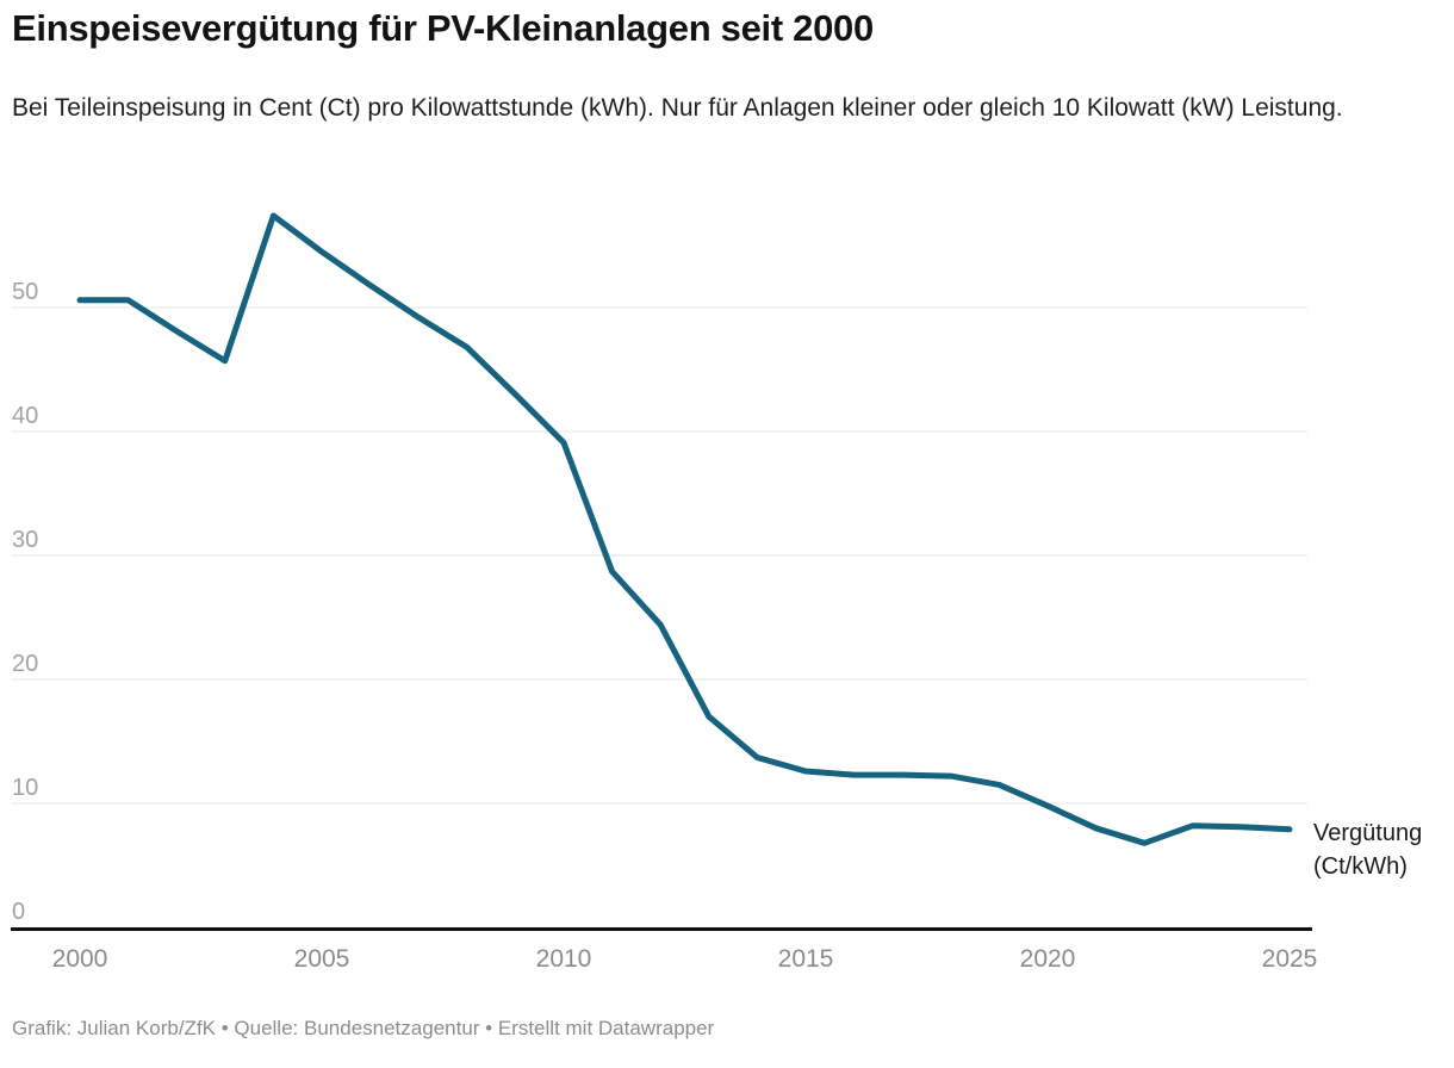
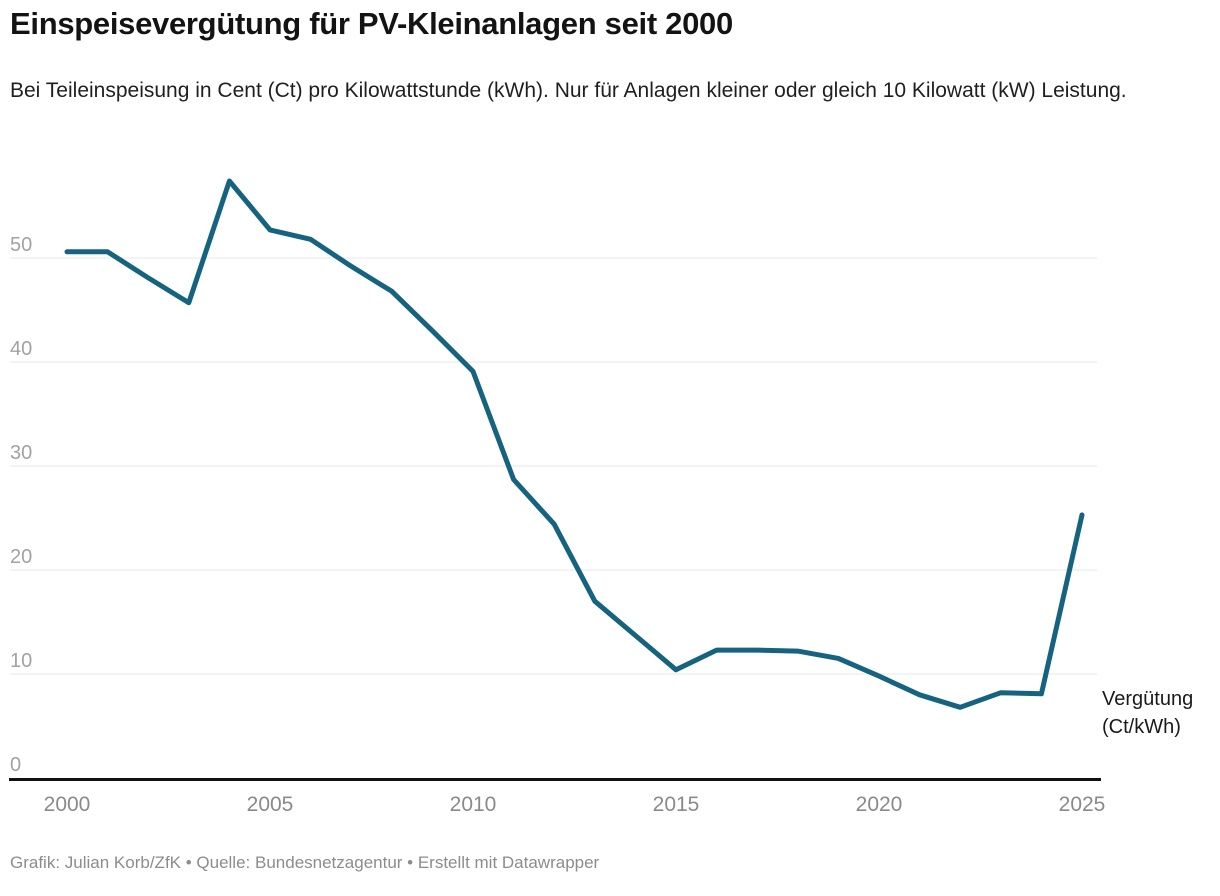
2005: 54.5 -> 52.7
2015: 12.6 -> 10.4
2025: 7.9 -> 25.3
